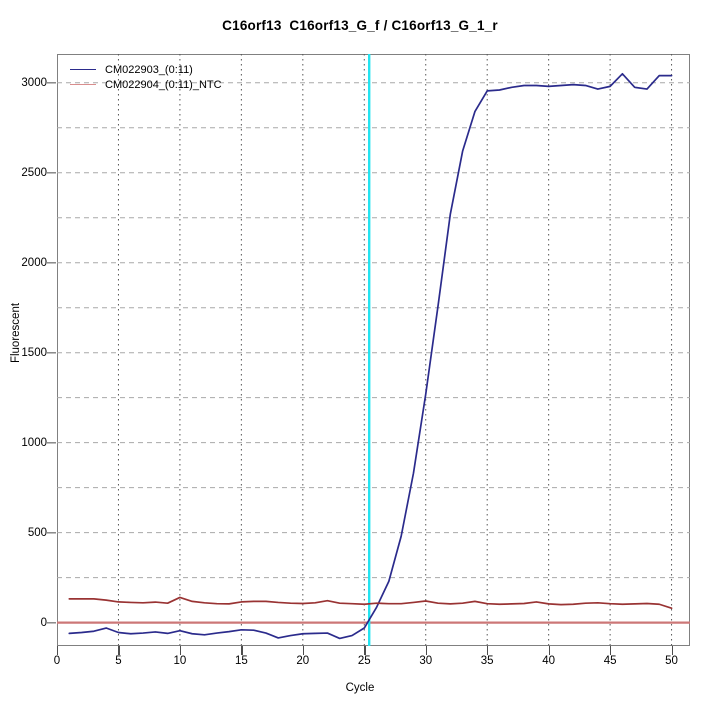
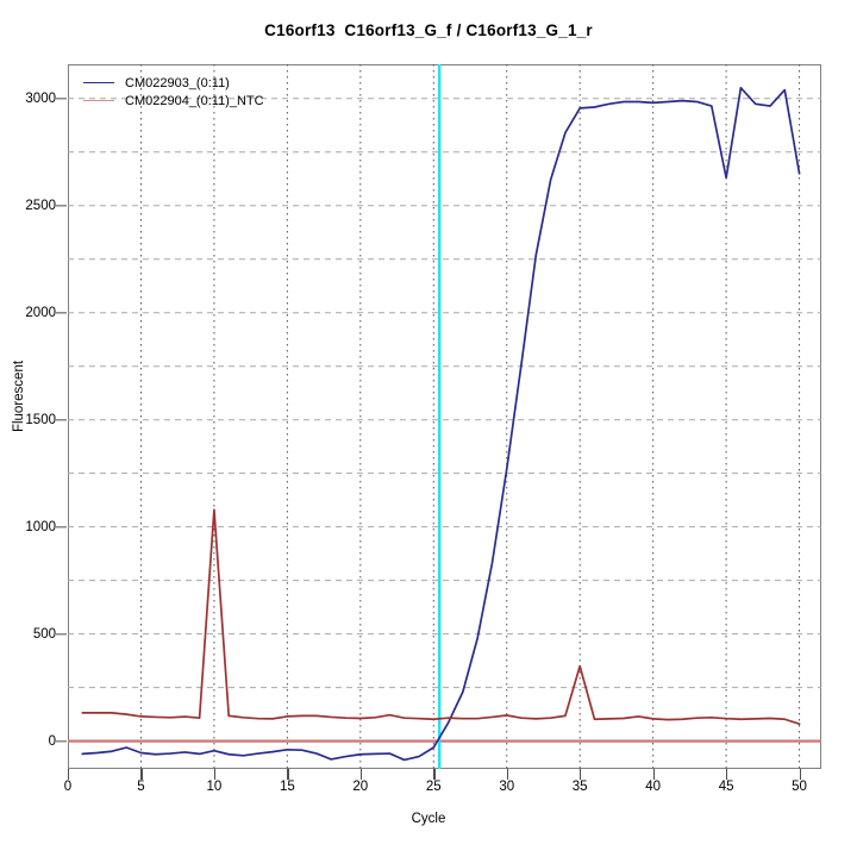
CM022904_(0:11)_NTC/10: 140 -> 1080
CM022904_(0:11)_NTC/35: 100 -> 350
CM022903_(0:11)/45: 2980 -> 2630
CM022903_(0:11)/50: 3040 -> 2650
